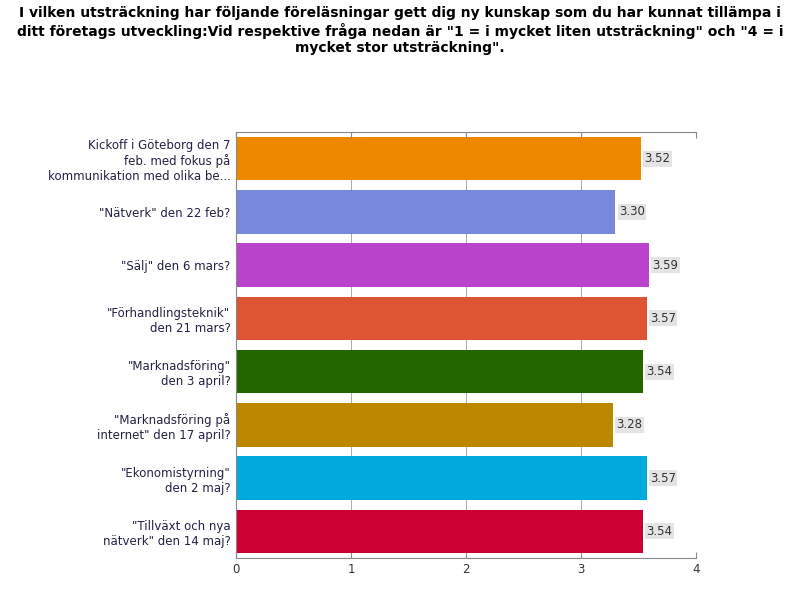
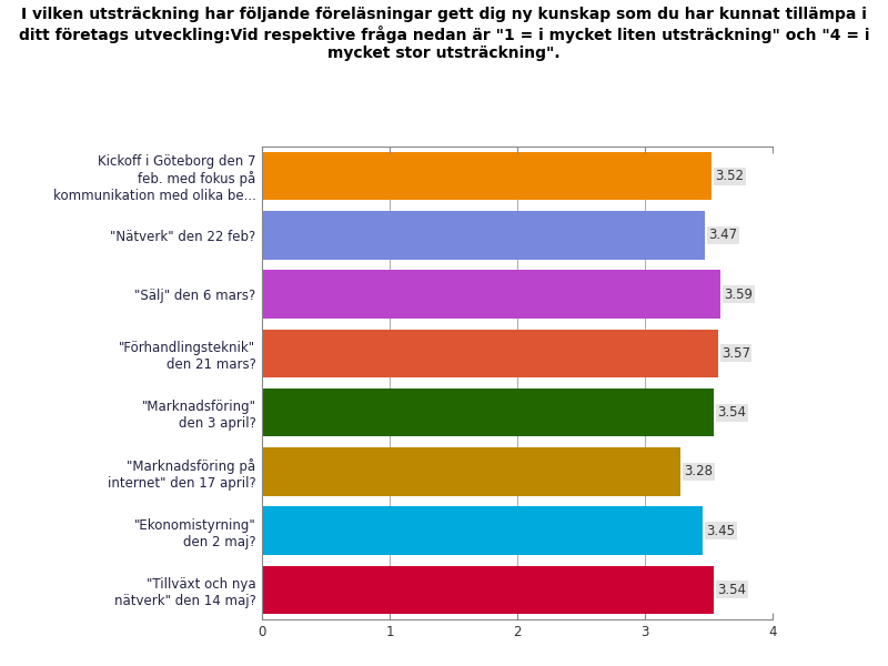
"Nätverk" den 22 feb?: 3.30 -> 3.47
"Ekonomistyrning" den 2 maj?: 3.57 -> 3.45
